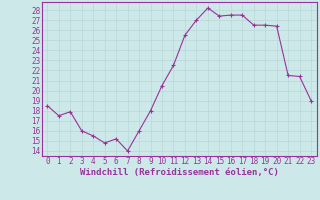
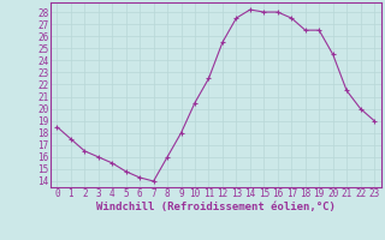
2: 17.9 -> 16.5
6: 15.2 -> 14.3
13: 27.0 -> 27.5
15: 27.4 -> 28.0
16: 27.5 -> 28.0
20: 26.4 -> 24.5
22: 21.4 -> 20.0
